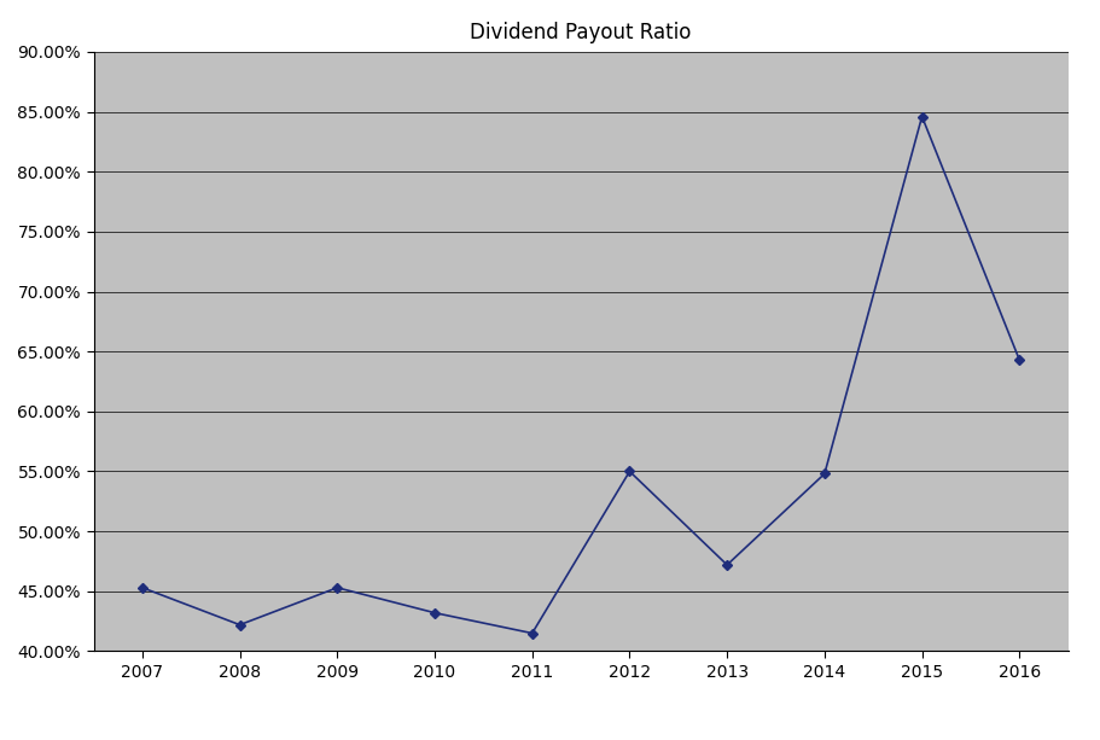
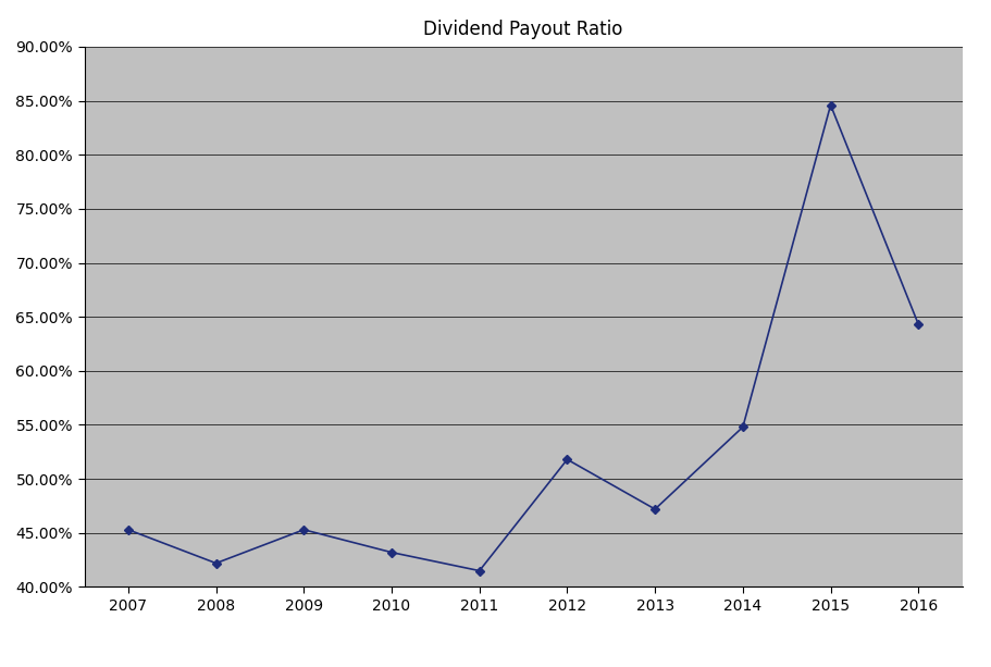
2012: 55.0% -> 51.8%
